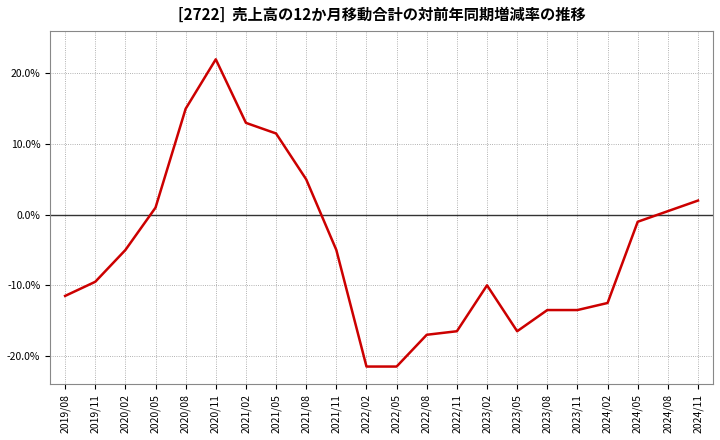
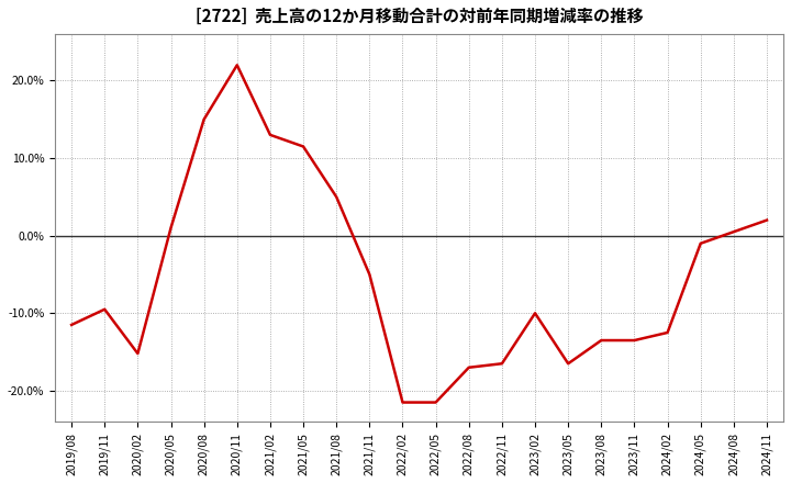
2020/02: -5.0% -> -15.2%
